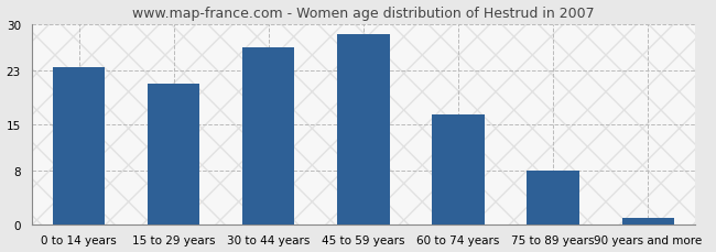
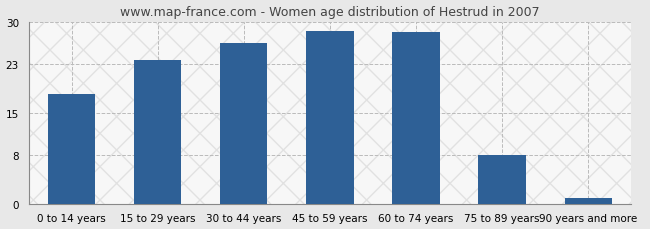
0 to 14 years: 23.5 -> 18.0
15 to 29 years: 21.0 -> 23.6
60 to 74 years: 16.5 -> 28.2
